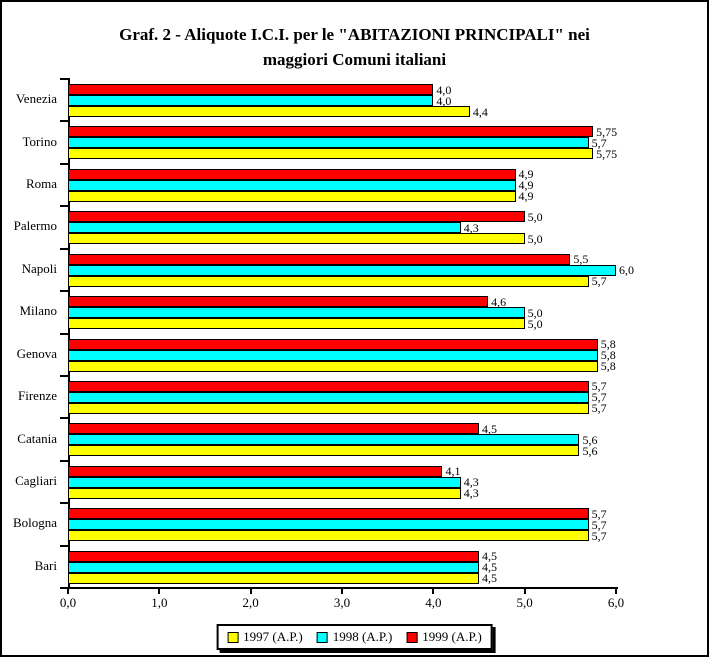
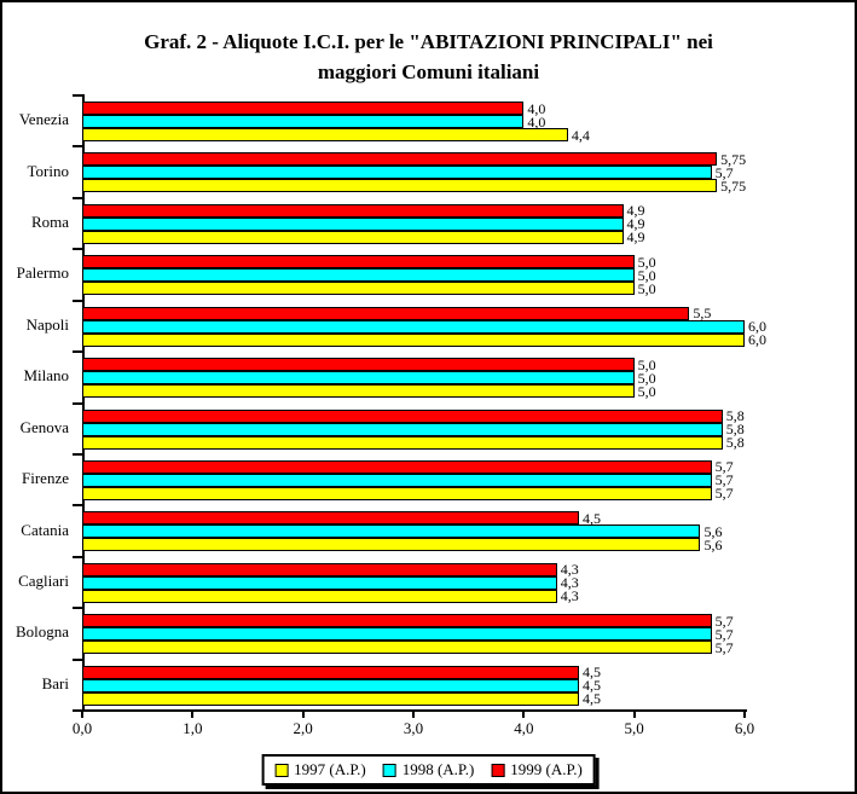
1998 (A.P.)/Palermo: 4,3 -> 5,0
1997 (A.P.)/Napoli: 5,7 -> 6,0
1999 (A.P.)/Milano: 4,6 -> 5,0
1999 (A.P.)/Cagliari: 4,1 -> 4,3
